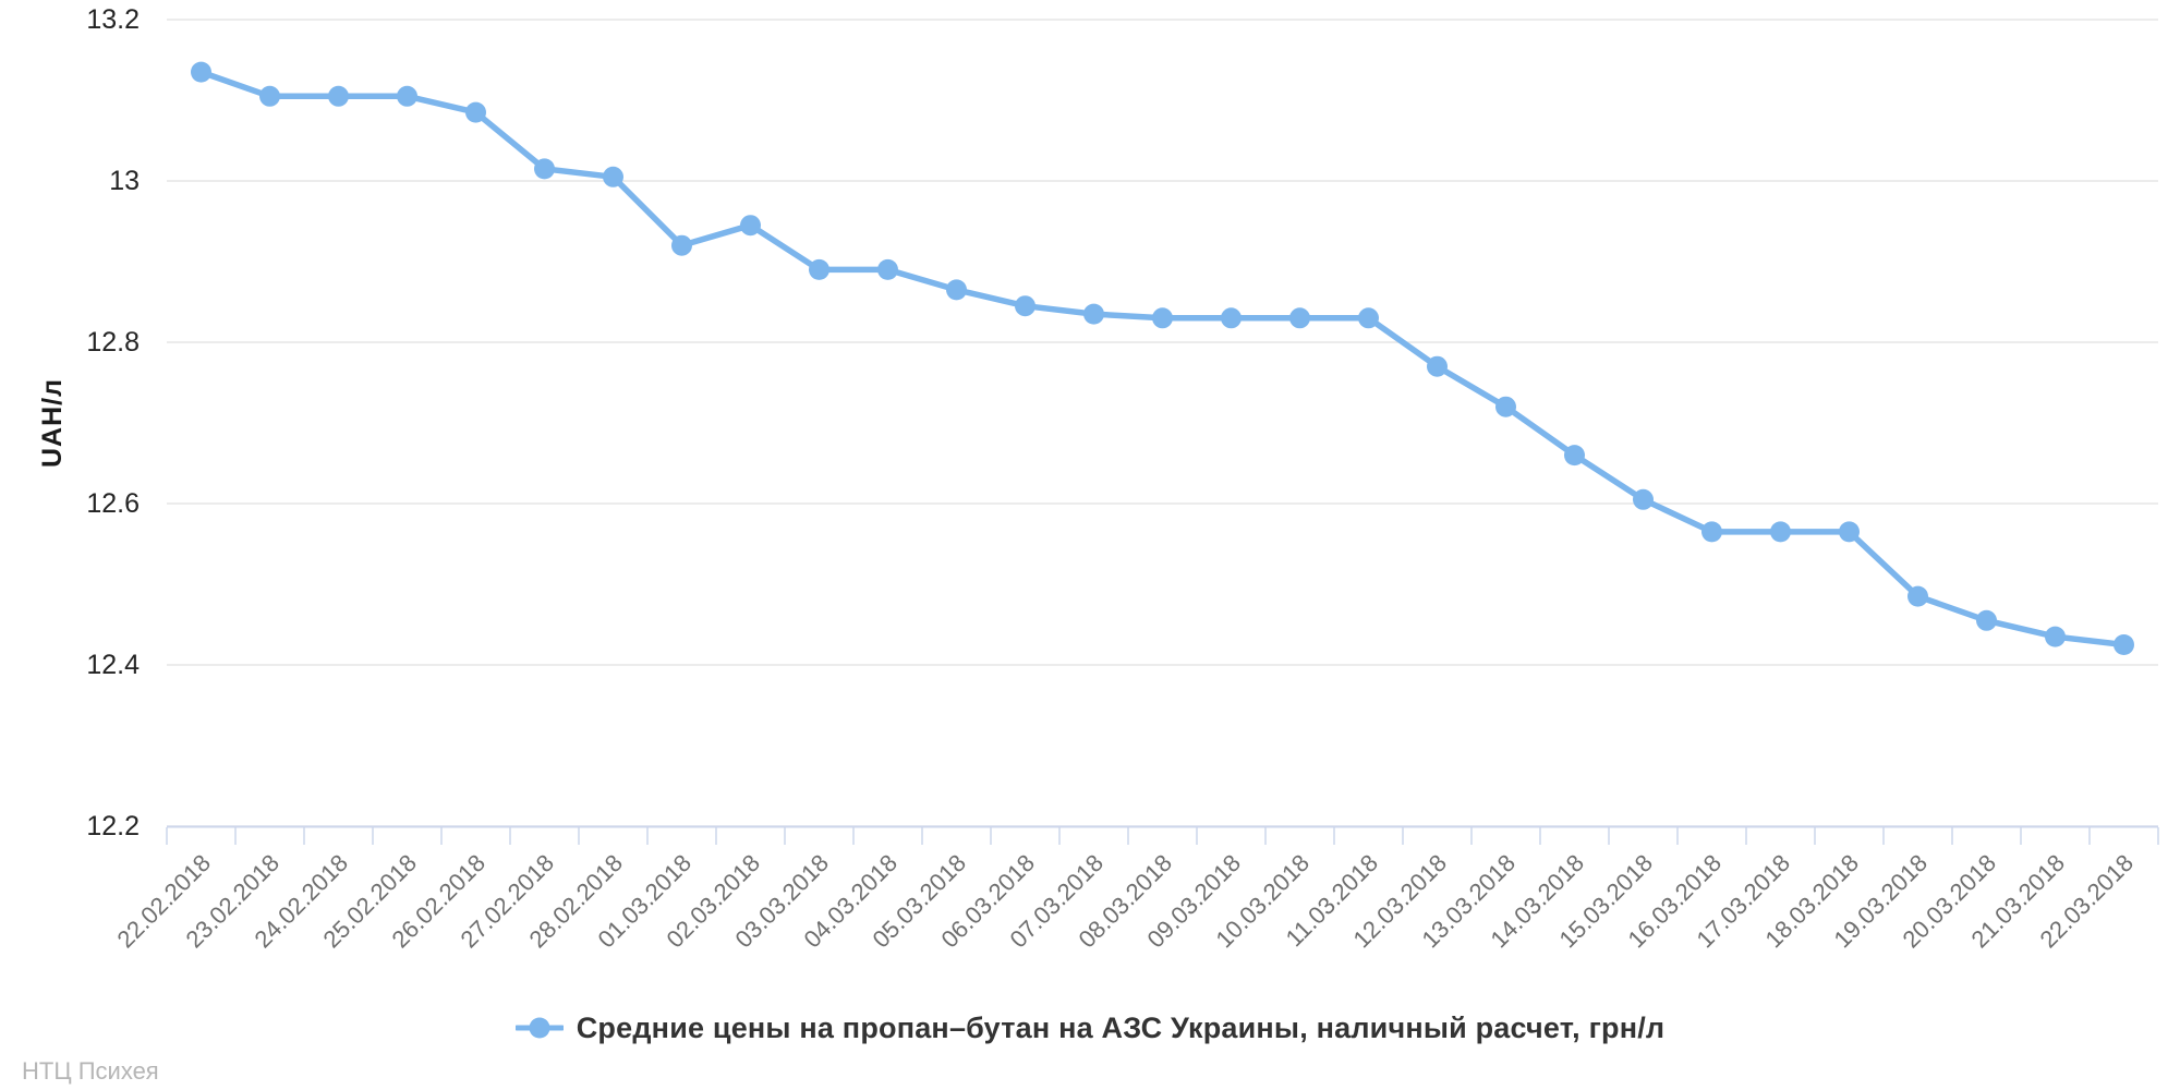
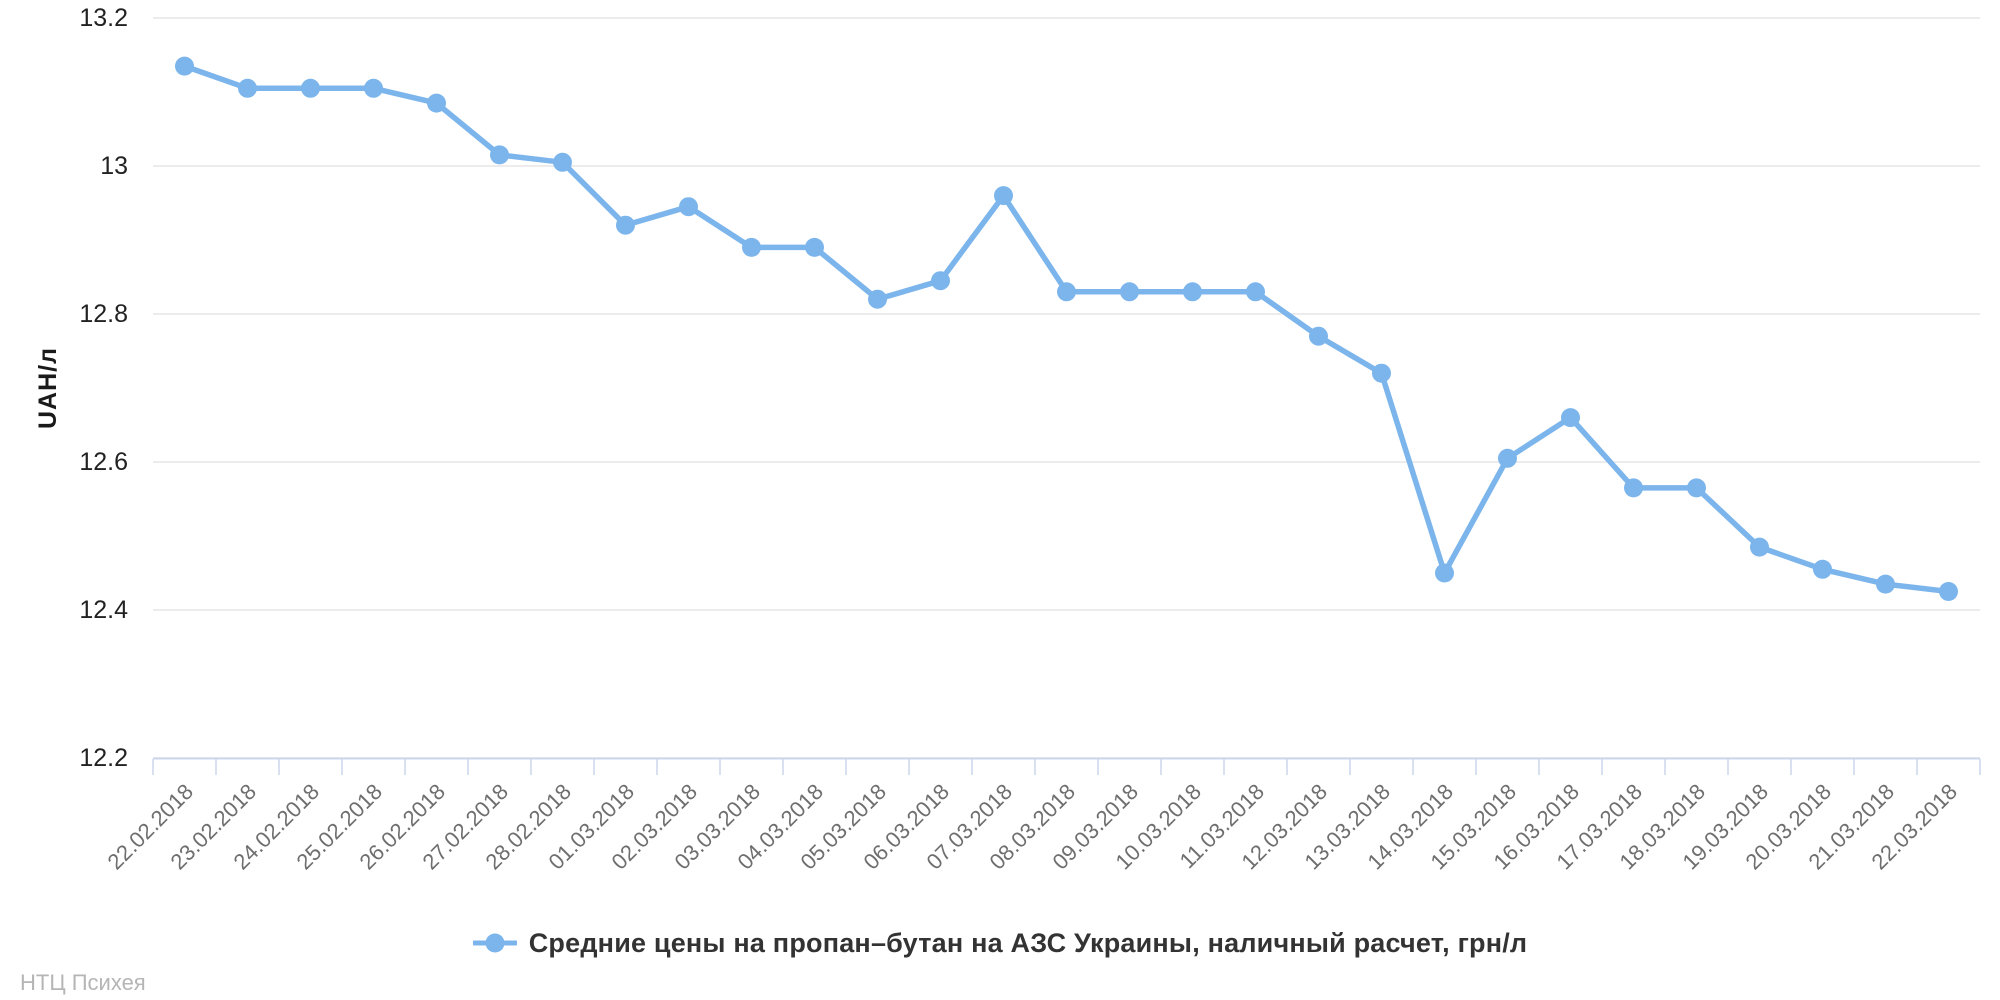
05.03.2018: 12.87 -> 12.82
07.03.2018: 12.84 -> 12.96
14.03.2018: 12.66 -> 12.45
16.03.2018: 12.56 -> 12.66
